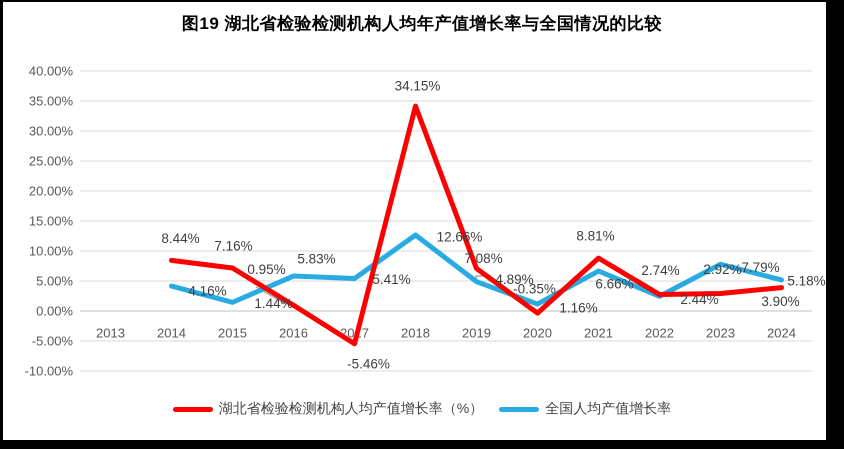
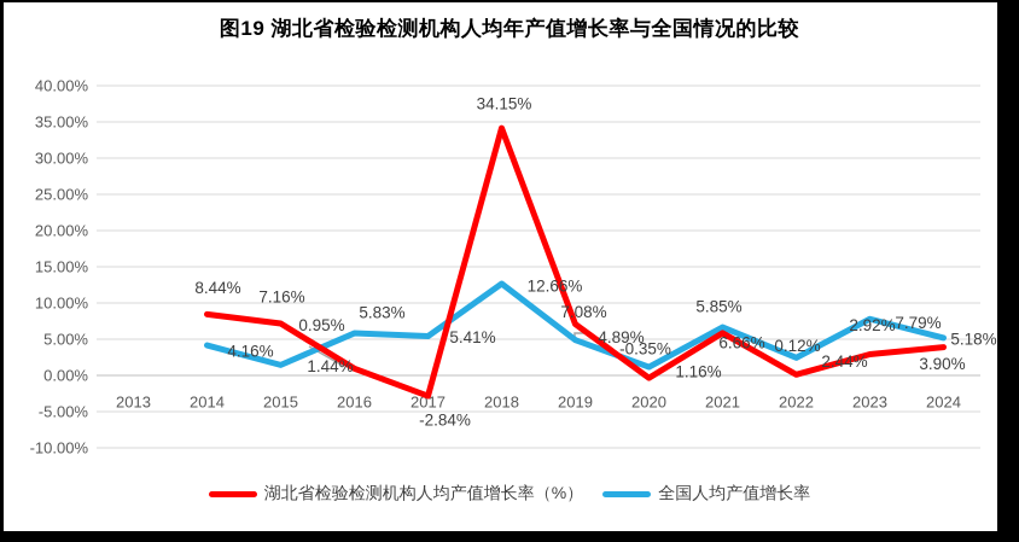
湖北省检验检测机构人均产值增长率（%）/2017: -5.46% -> -2.84%
湖北省检验检测机构人均产值增长率（%）/2021: 8.81% -> 5.85%
湖北省检验检测机构人均产值增长率（%）/2022: 2.74% -> 0.12%
